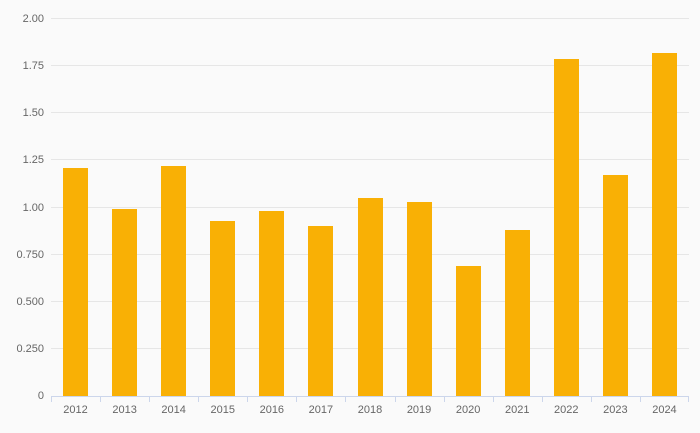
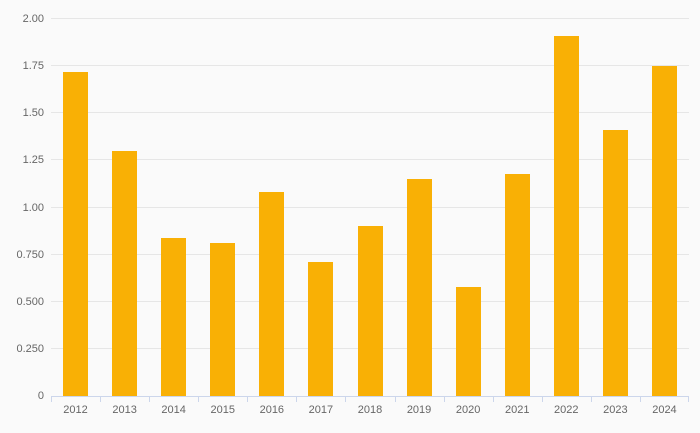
2012: 1.21 -> 1.72
2013: 0.99 -> 1.30
2014: 1.22 -> 0.84
2015: 0.93 -> 0.81
2016: 0.98 -> 1.08
2017: 0.90 -> 0.71
2018: 1.05 -> 0.90
2019: 1.03 -> 1.15
2020: 0.69 -> 0.58
2021: 0.88 -> 1.18
2022: 1.79 -> 1.91
2023: 1.17 -> 1.41
2024: 1.82 -> 1.75
